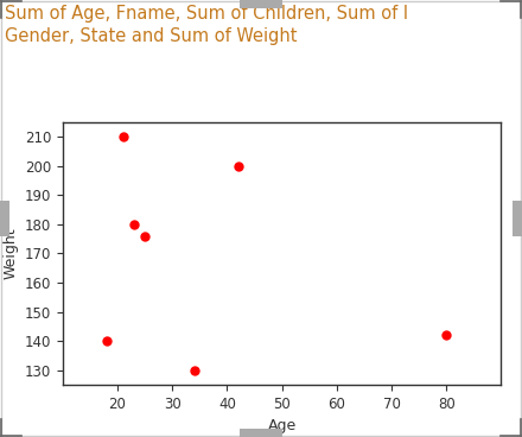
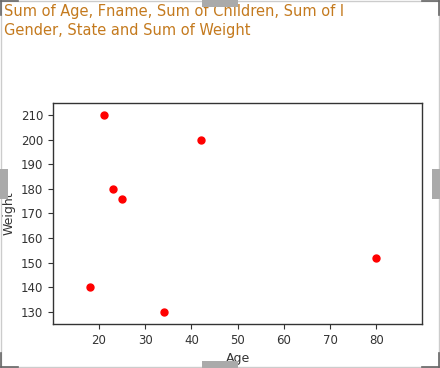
80: 142 -> 152
